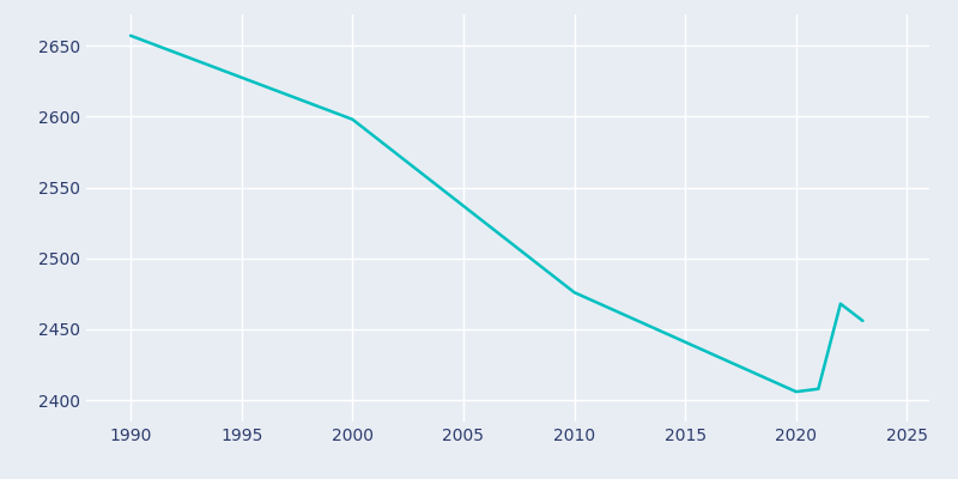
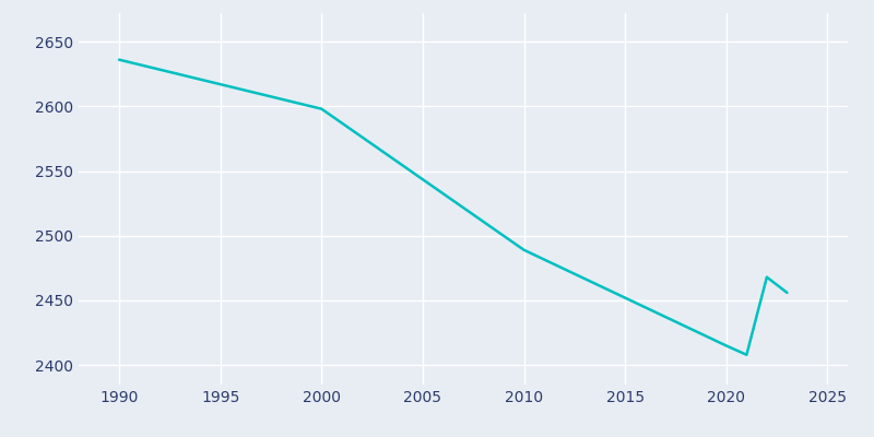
1990: 2657 -> 2636
2010: 2476 -> 2489
2020: 2406 -> 2415
